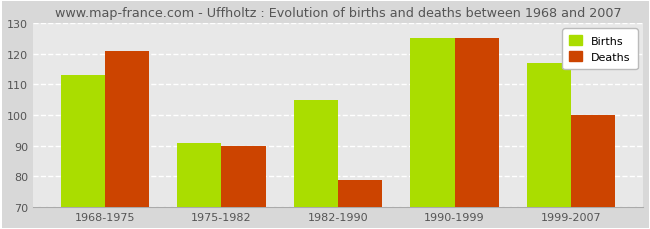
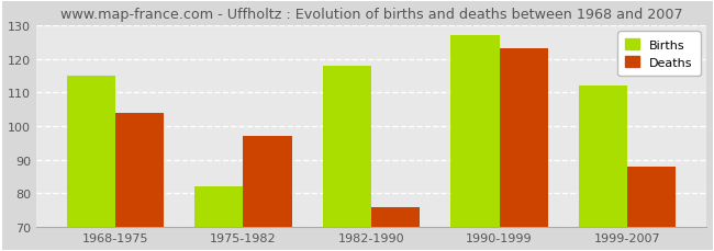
Births/1968-1975: 113 -> 115
Deaths/1968-1975: 121 -> 104
Births/1975-1982: 91 -> 82
Deaths/1975-1982: 90 -> 97
Births/1982-1990: 105 -> 118
Deaths/1982-1990: 79 -> 76
Births/1990-1999: 125 -> 127
Deaths/1990-1999: 125 -> 123
Births/1999-2007: 117 -> 112
Deaths/1999-2007: 100 -> 88
